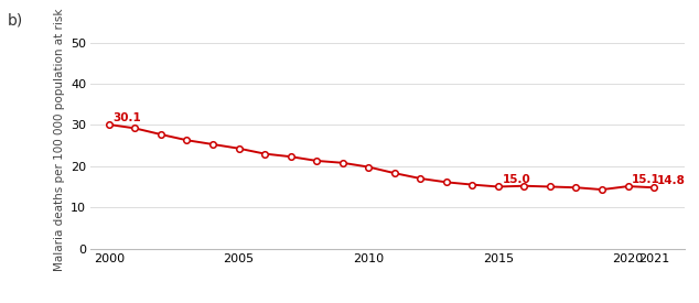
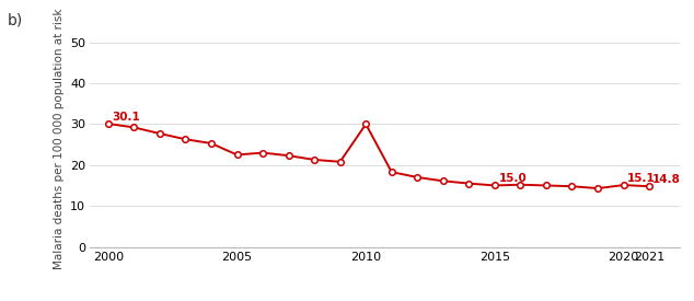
2005: 24.3 -> 22.5
2010: 19.8 -> 30.0
